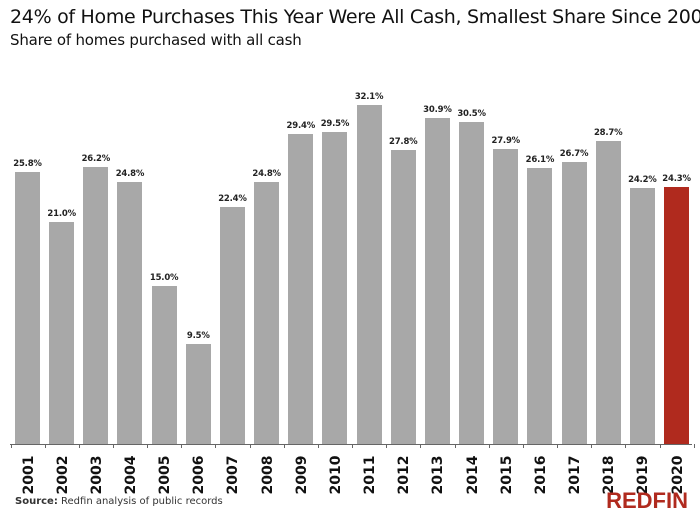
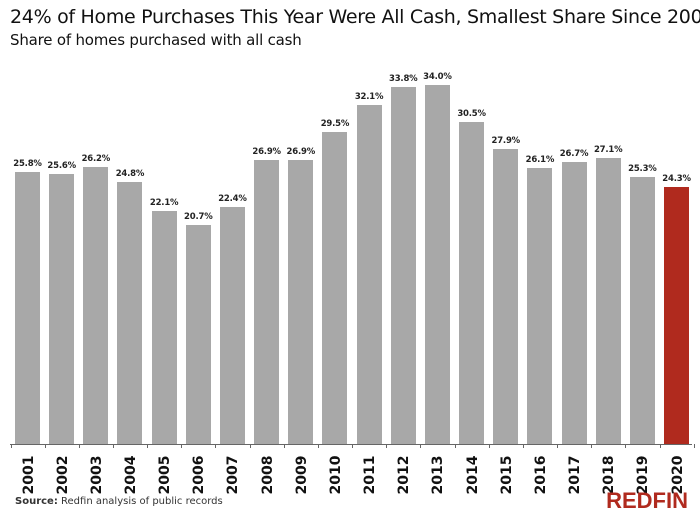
2002: 21.0% -> 25.6%
2005: 15.0% -> 22.1%
2006: 9.5% -> 20.7%
2008: 24.8% -> 26.9%
2009: 29.4% -> 26.9%
2012: 27.8% -> 33.8%
2013: 30.9% -> 34.0%
2018: 28.7% -> 27.1%
2019: 24.2% -> 25.3%
